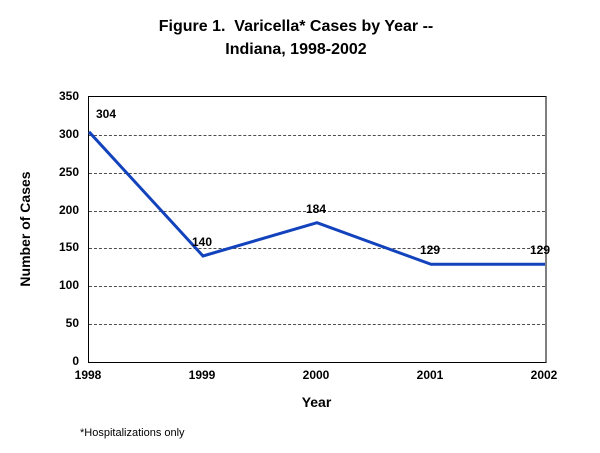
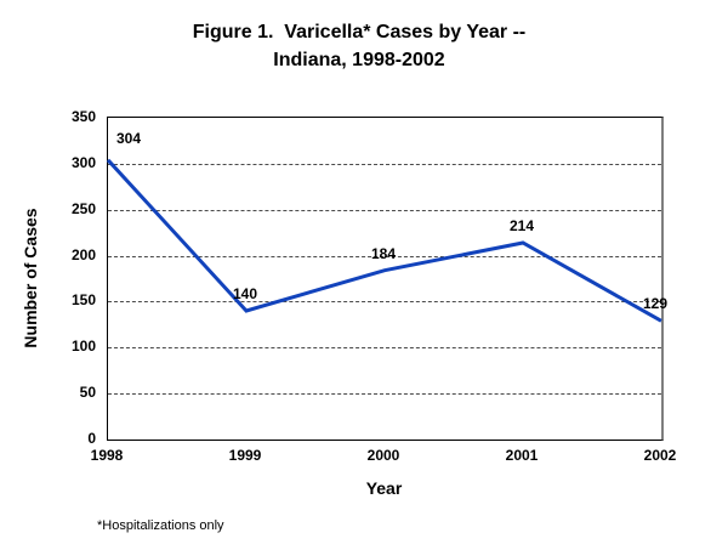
2001: 129 -> 214
